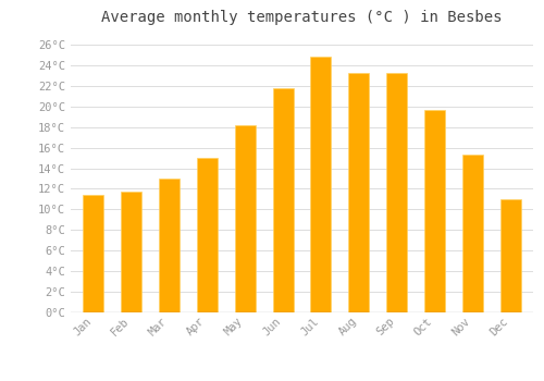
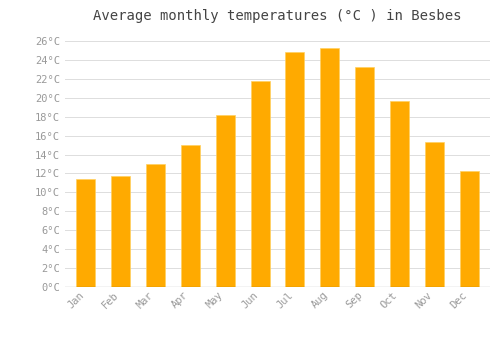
Aug: 23.2°C -> 25.3°C
Dec: 11.0°C -> 12.3°C
